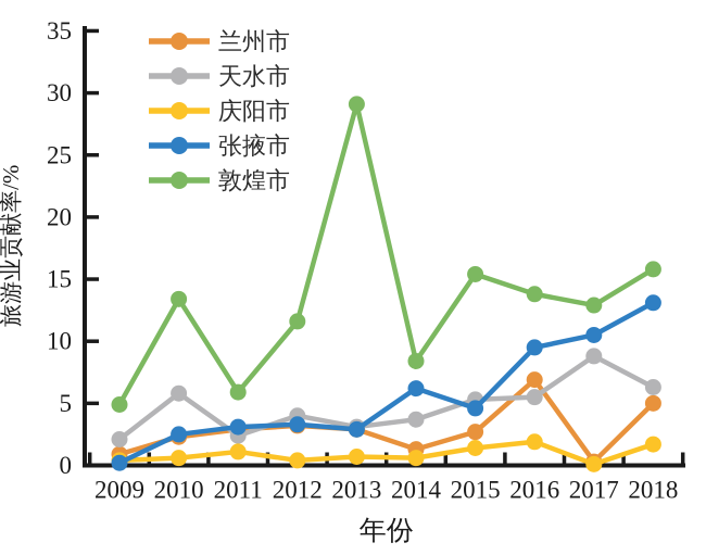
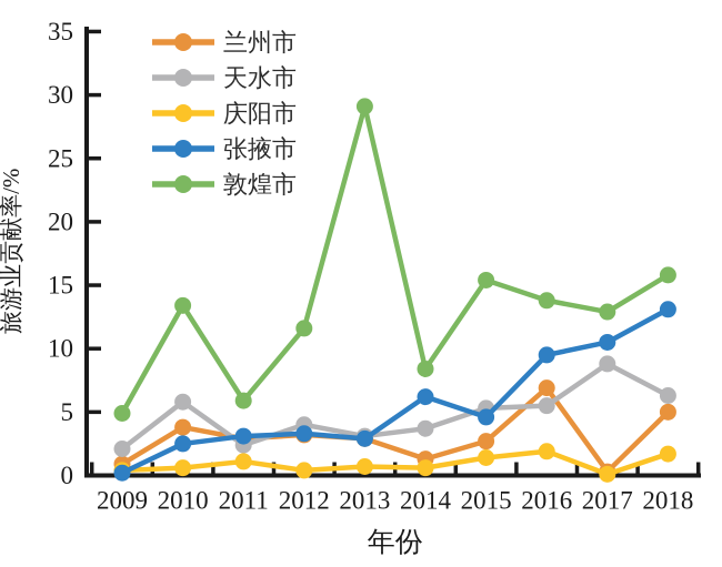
兰州市/2010: 2.3 -> 3.8
